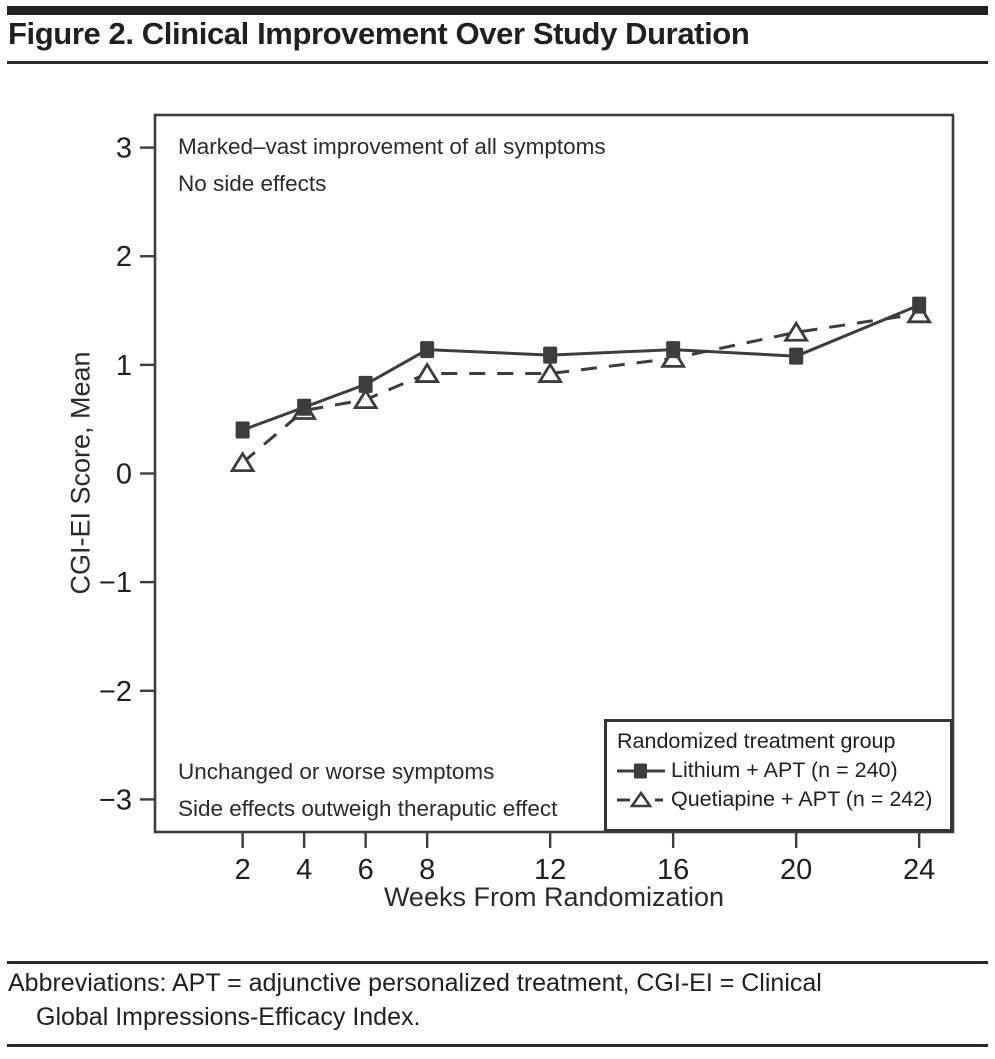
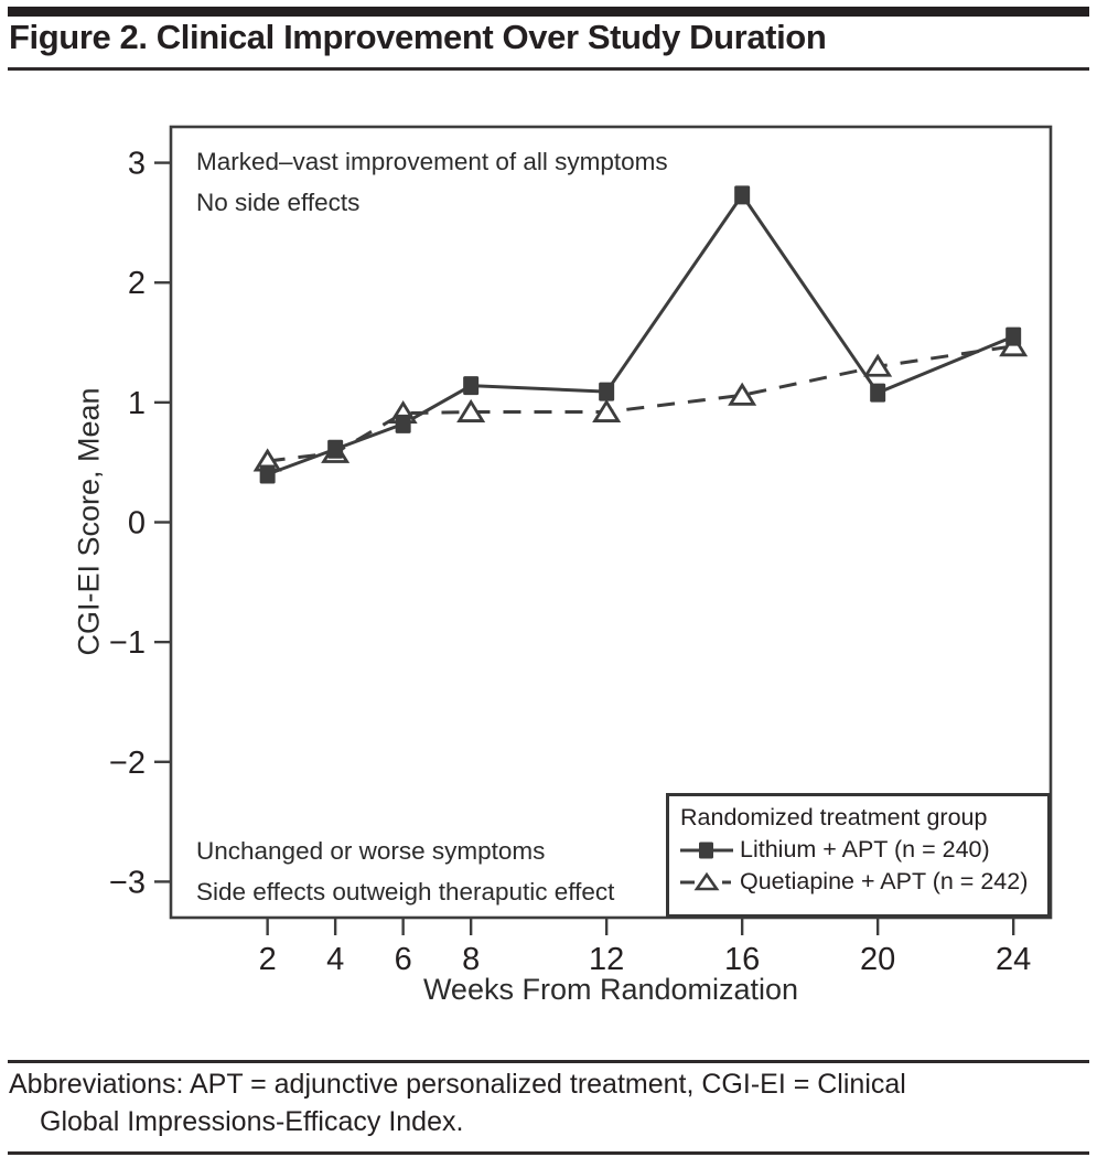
Quetiapine + APT (n = 242)/2: 0.10 -> 0.51
Quetiapine + APT (n = 242)/6: 0.68 -> 0.91
Lithium + APT (n = 240)/16: 1.14 -> 2.73
